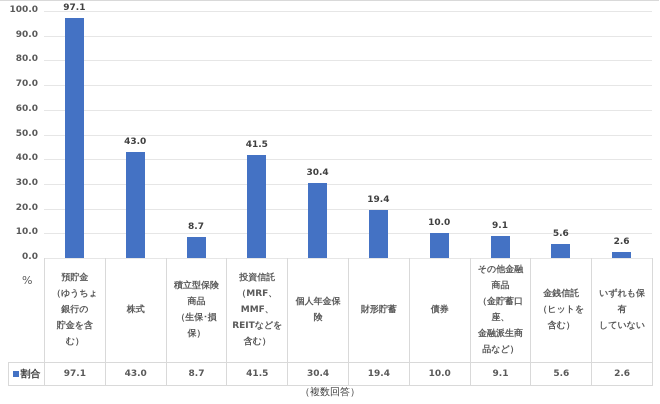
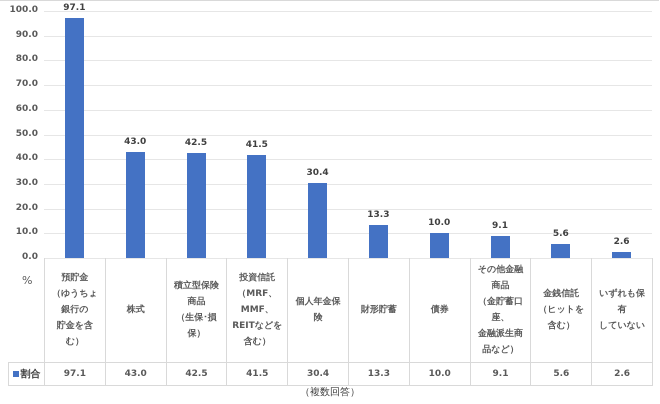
積立型保険 商品 （生保･損 保）: 8.7 -> 42.5
財形貯蓄: 19.4 -> 13.3
